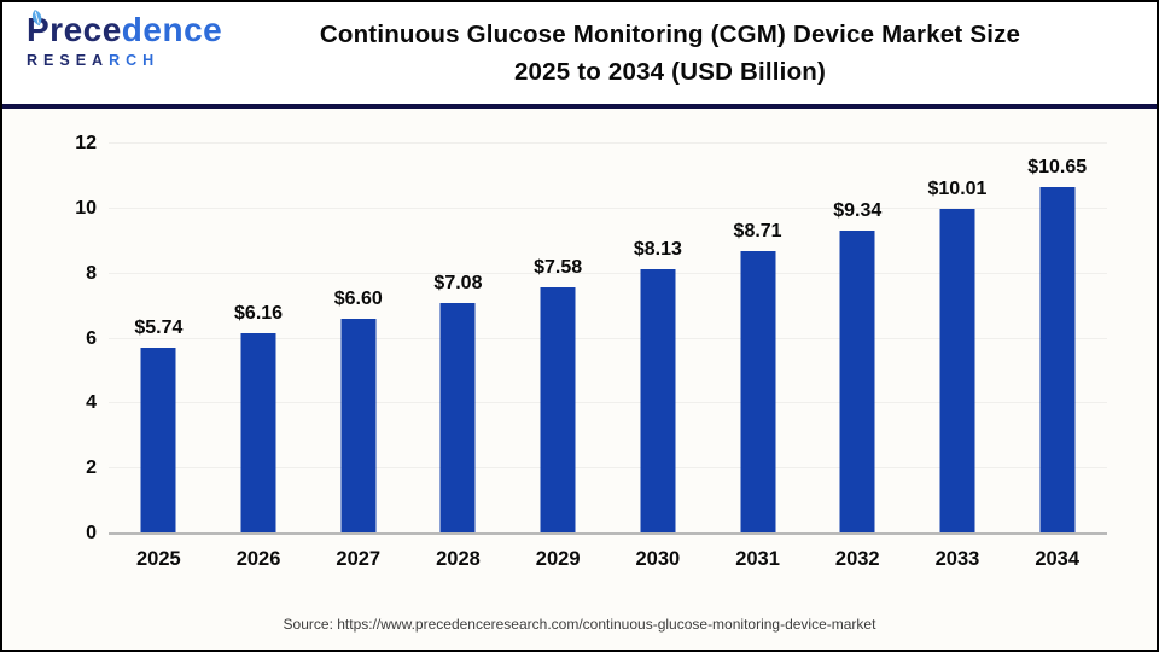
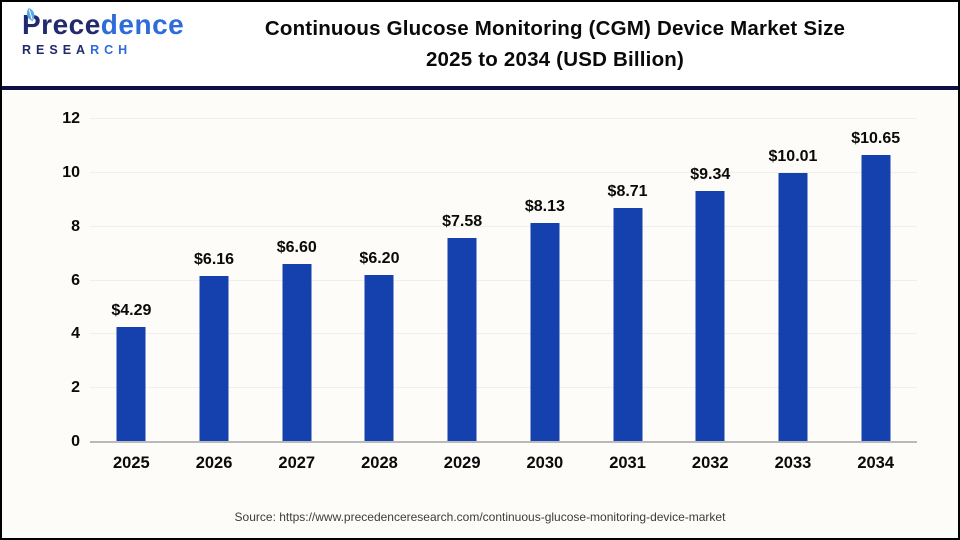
2025: $5.74 -> $4.29
2028: $7.08 -> $6.20
